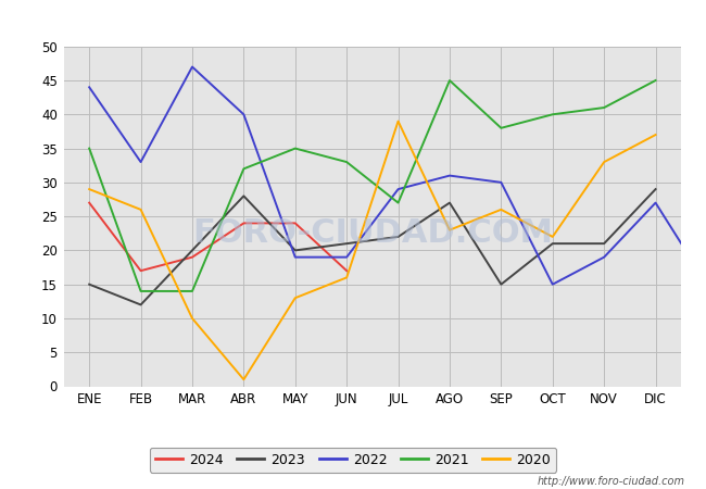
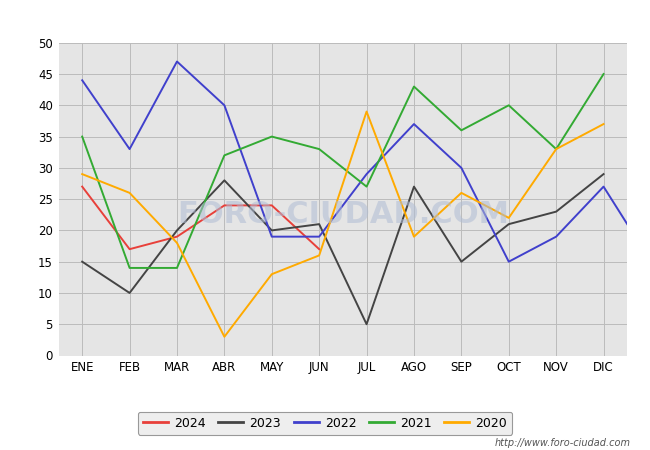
2023/FEB: 12 -> 10
2020/MAR: 10 -> 18
2020/ABR: 1 -> 3
2023/JUL: 22 -> 5
2022/AGO: 31 -> 37
2021/AGO: 45 -> 43
2020/AGO: 23 -> 19
2021/SEP: 38 -> 36
2023/NOV: 21 -> 23
2021/NOV: 41 -> 33
